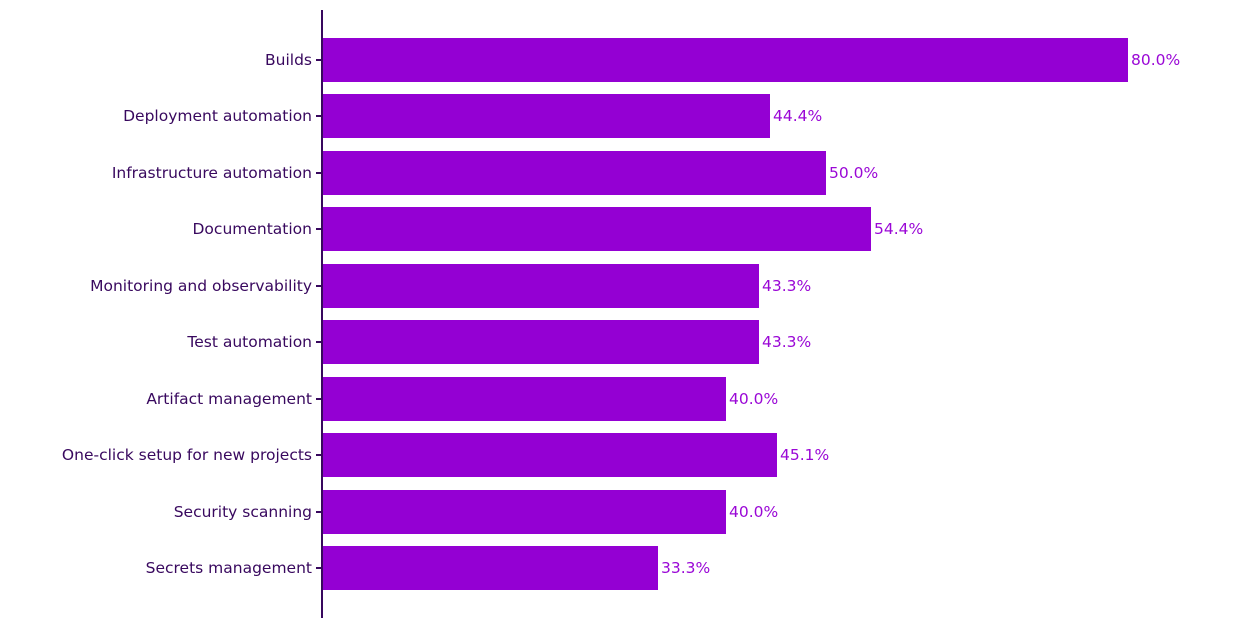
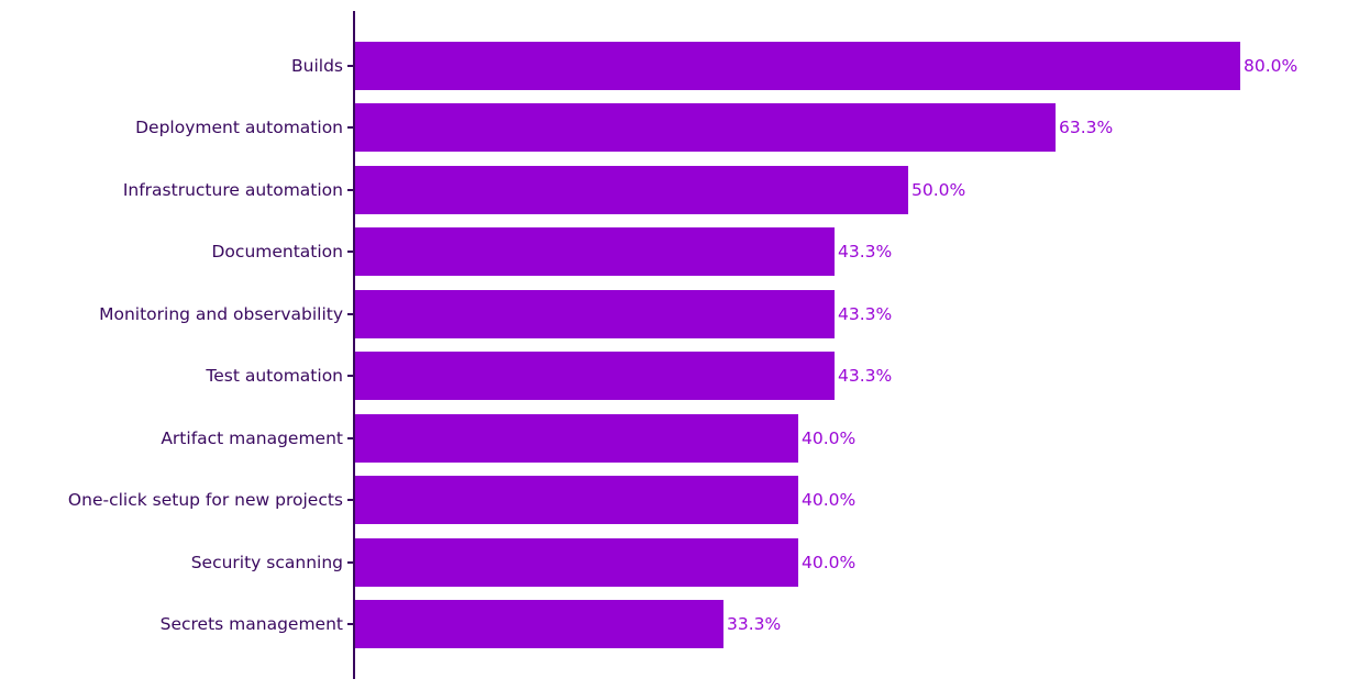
Deployment automation: 44.4% -> 63.3%
Documentation: 54.4% -> 43.3%
One-click setup for new projects: 45.1% -> 40.0%
